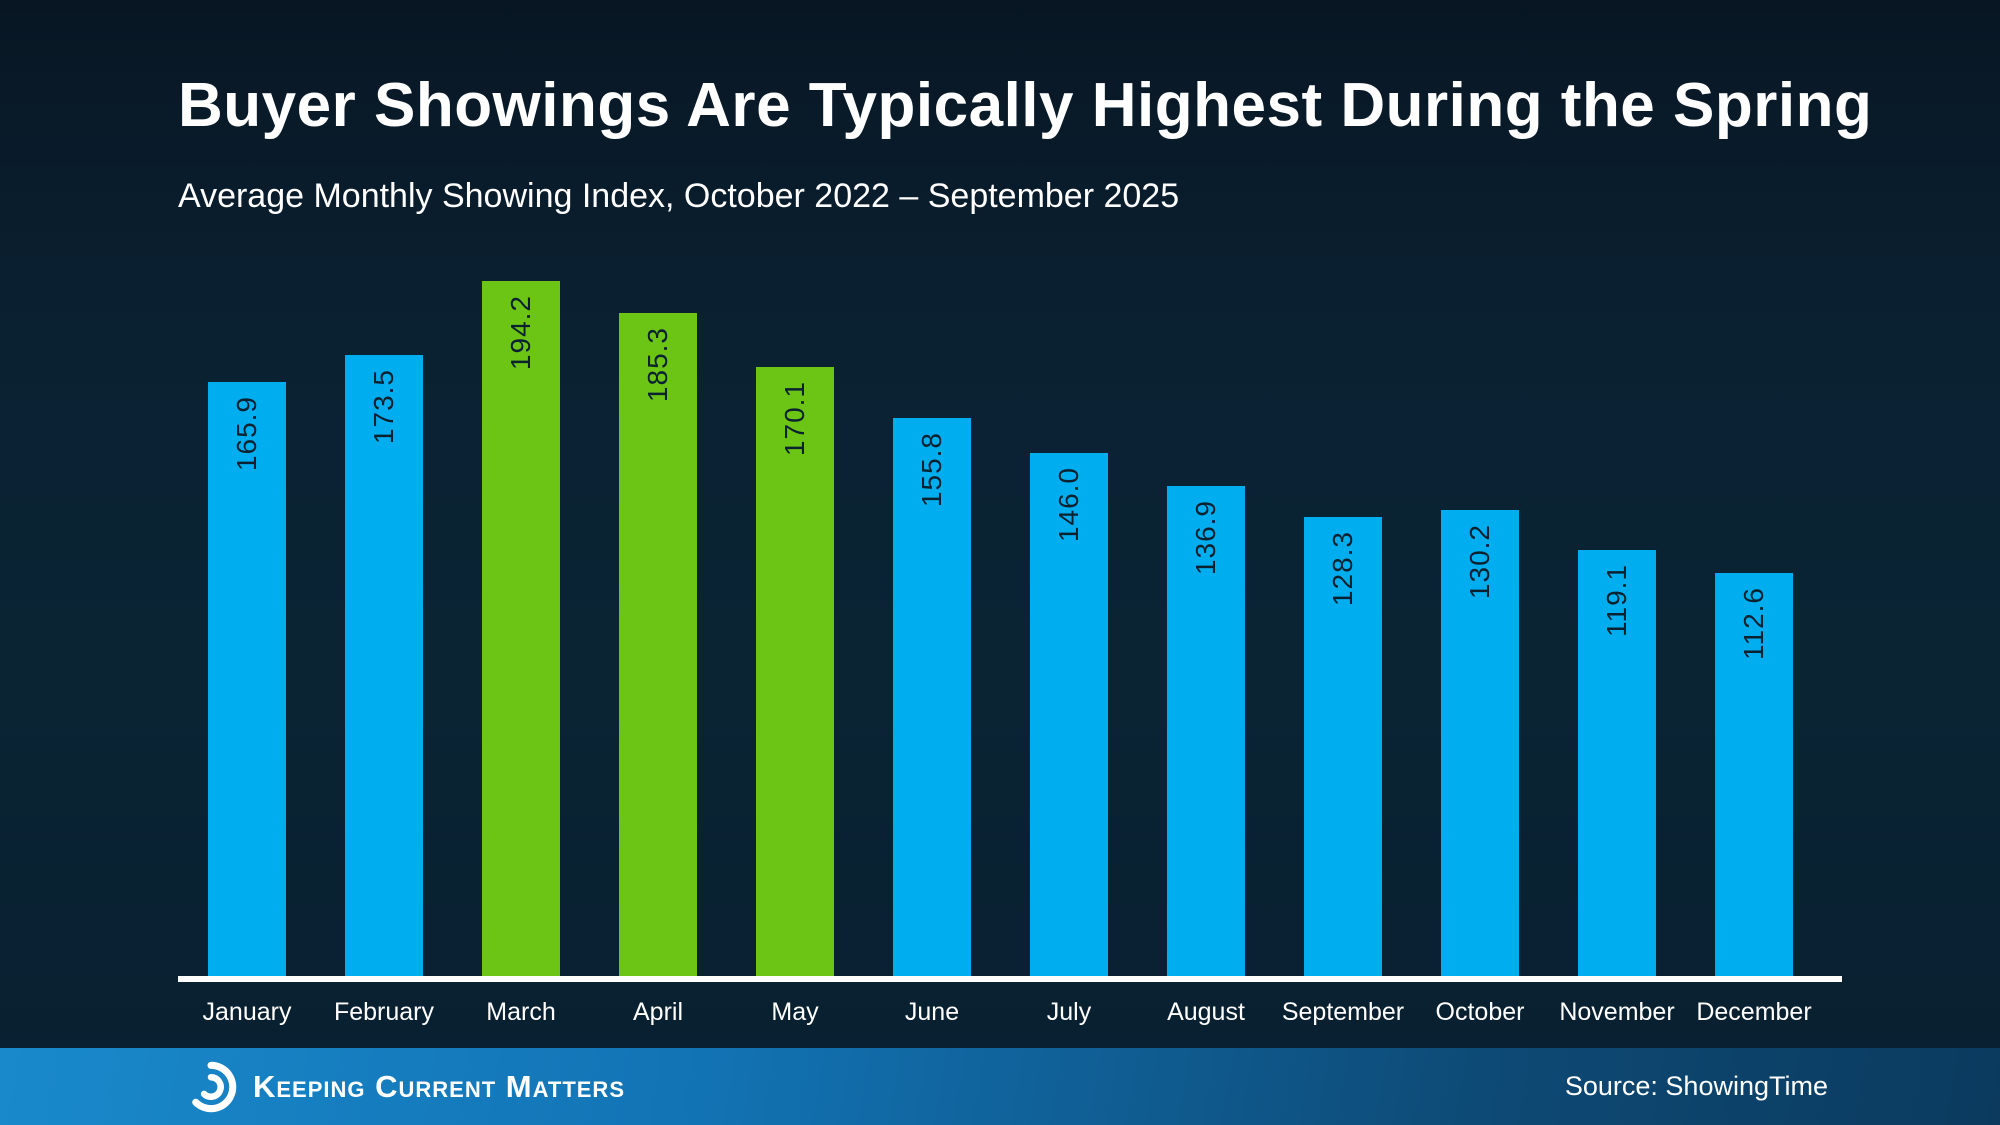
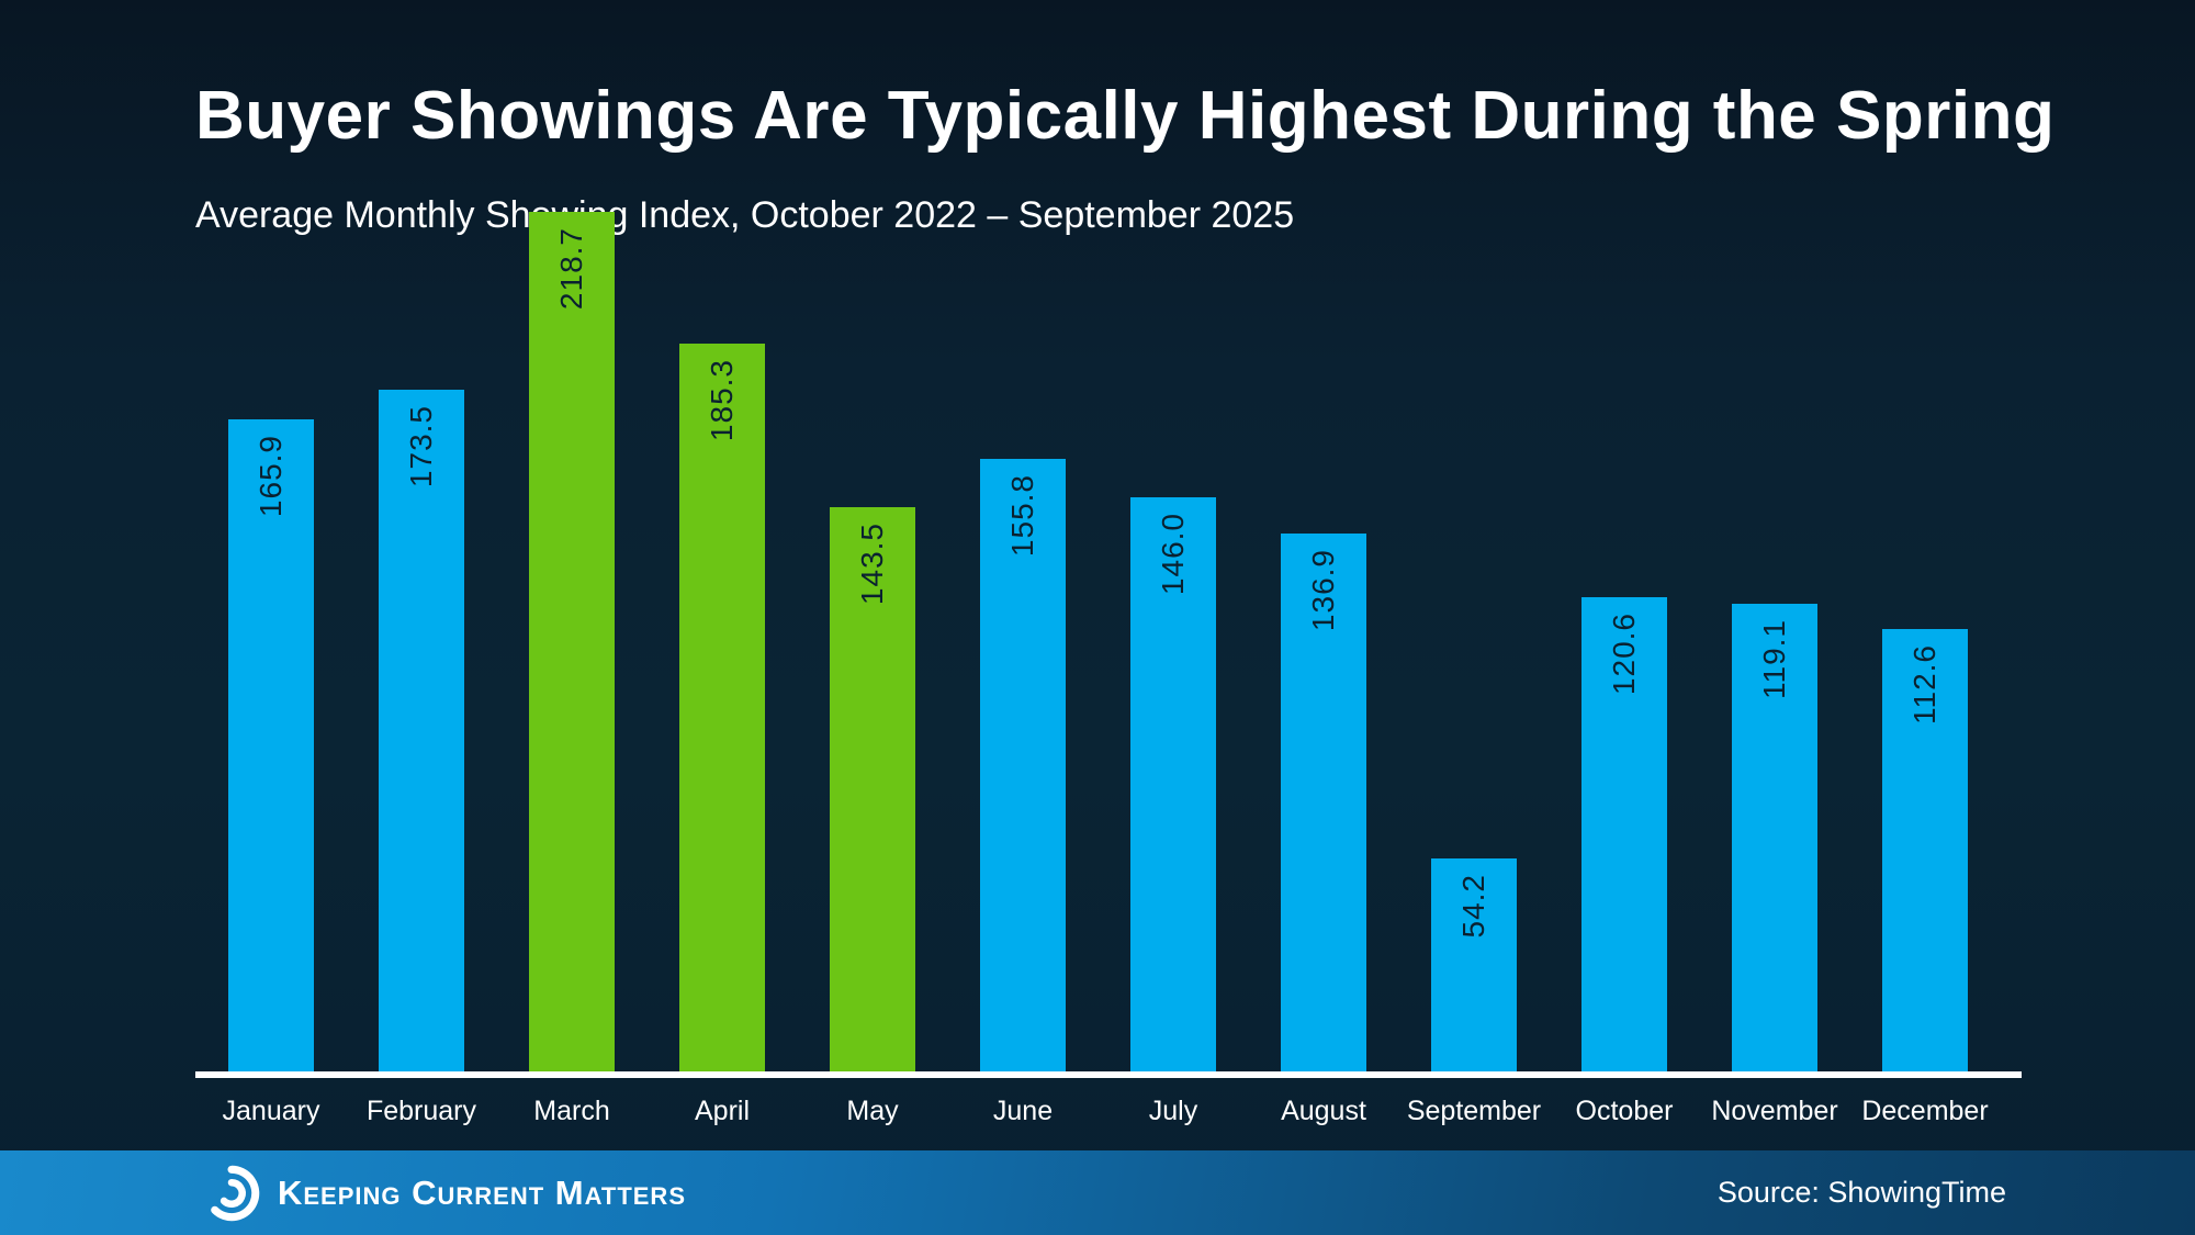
March: 194.2 -> 218.7
May: 170.1 -> 143.5
September: 128.3 -> 54.2
October: 130.2 -> 120.6
